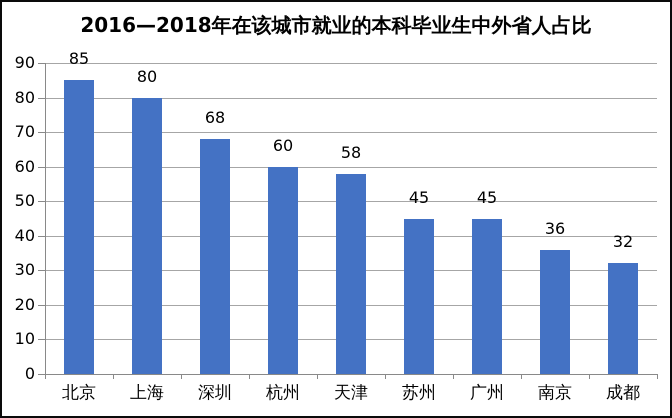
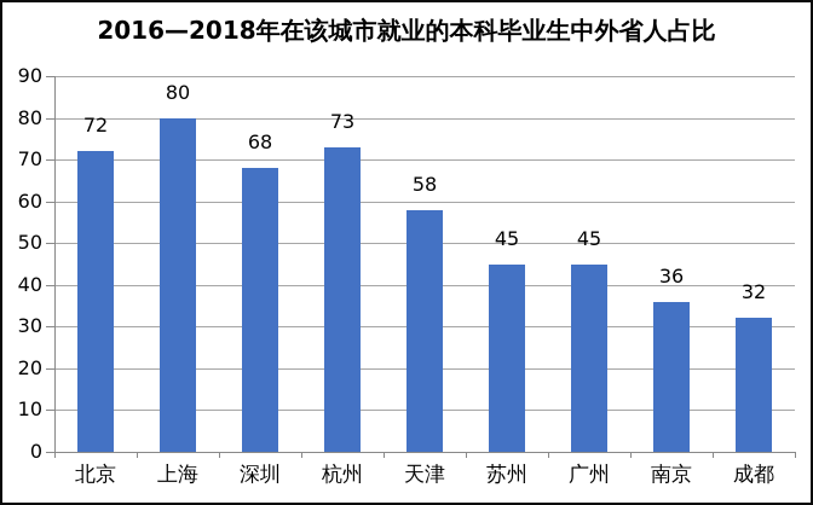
北京: 85 -> 72
杭州: 60 -> 73
